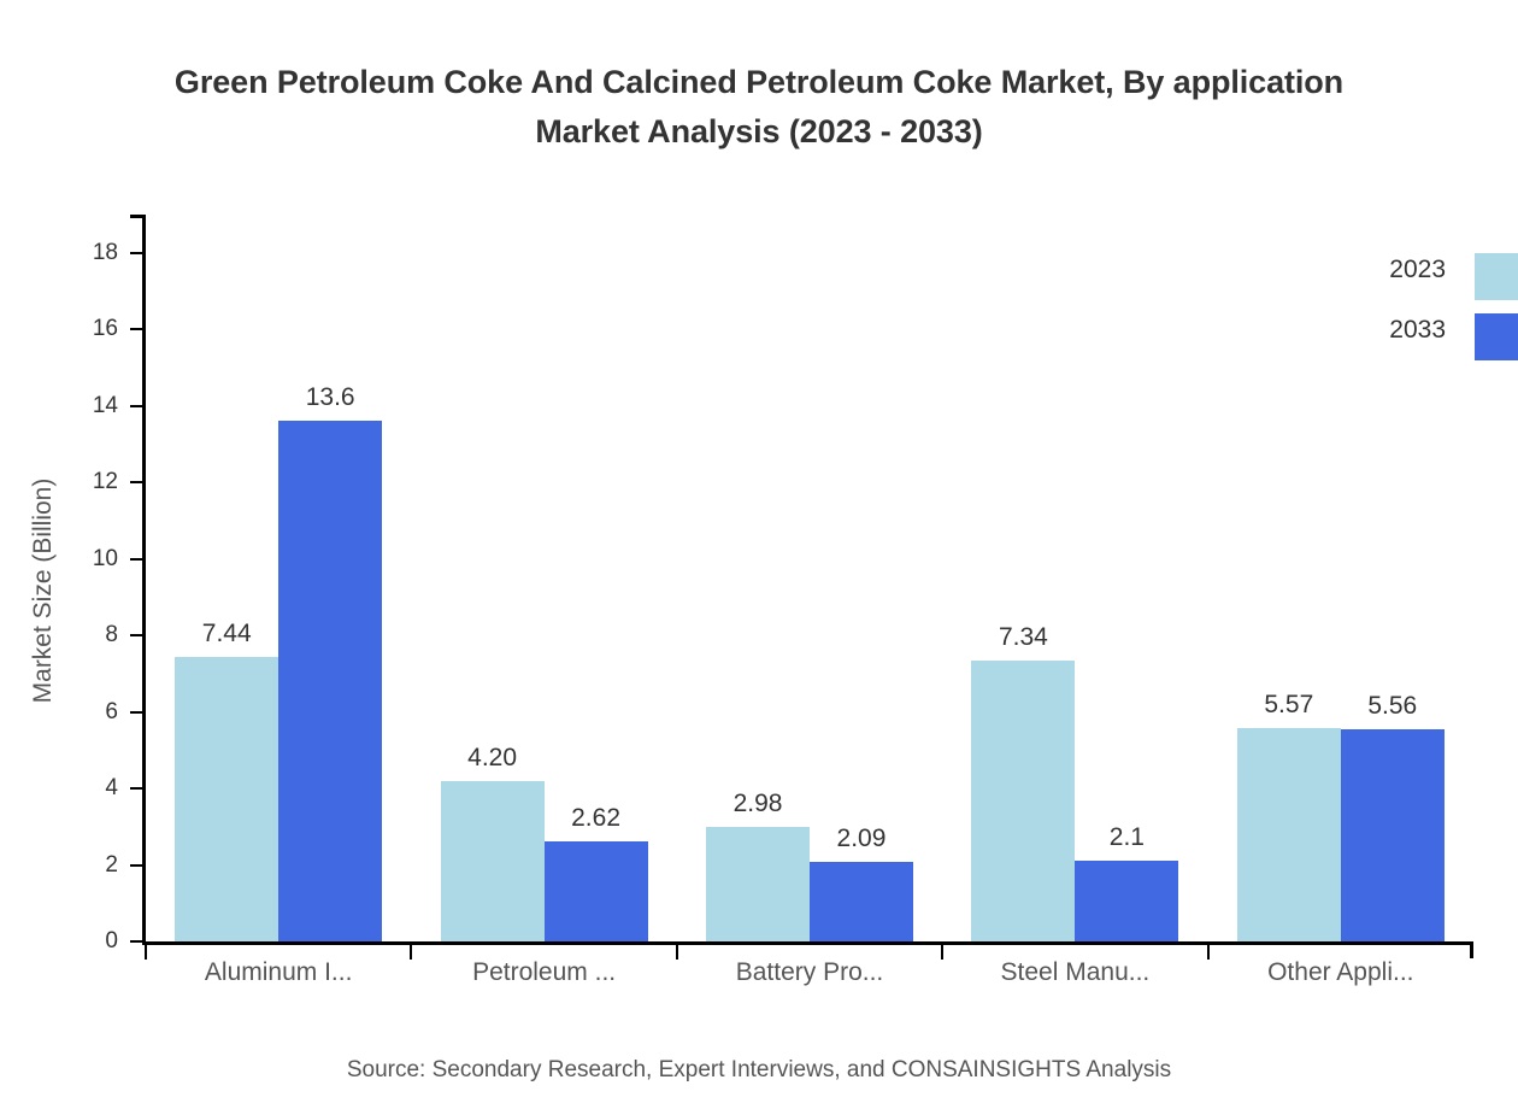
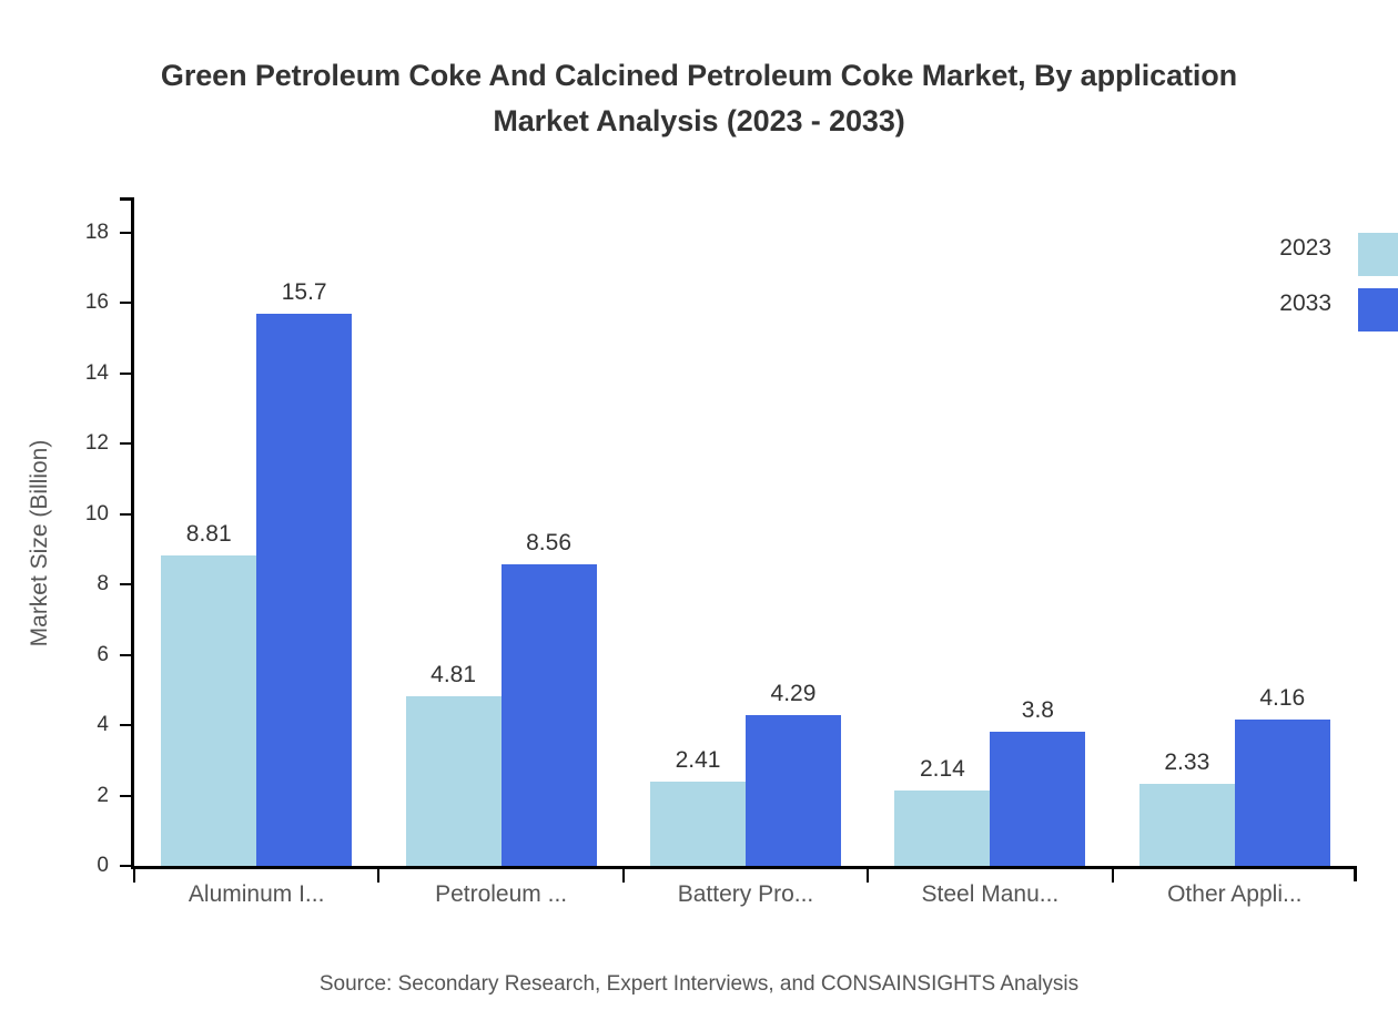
2023/Aluminum I...: 7.44 -> 8.81
2033/Aluminum I...: 13.6 -> 15.7
2023/Petroleum ...: 4.20 -> 4.81
2033/Petroleum ...: 2.62 -> 8.56
2023/Battery Pro...: 2.98 -> 2.41
2033/Battery Pro...: 2.09 -> 4.29
2023/Steel Manu...: 7.34 -> 2.14
2033/Steel Manu...: 2.1 -> 3.8
2023/Other Appli...: 5.57 -> 2.33
2033/Other Appli...: 5.56 -> 4.16
